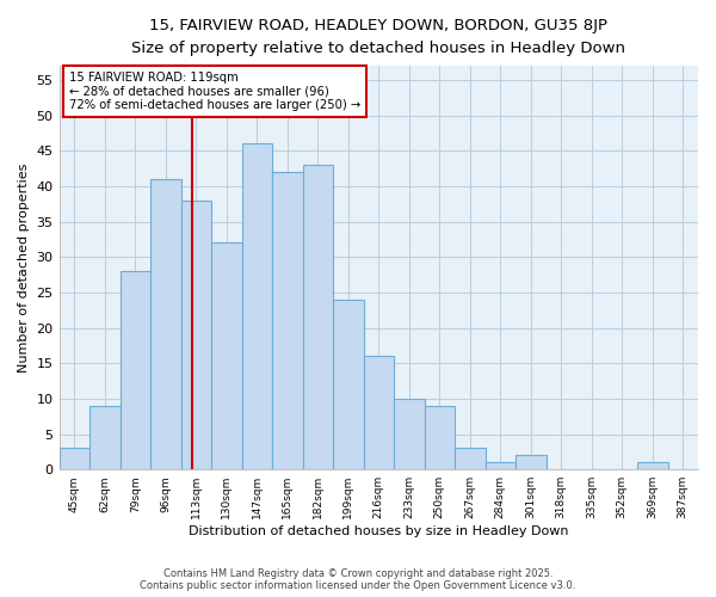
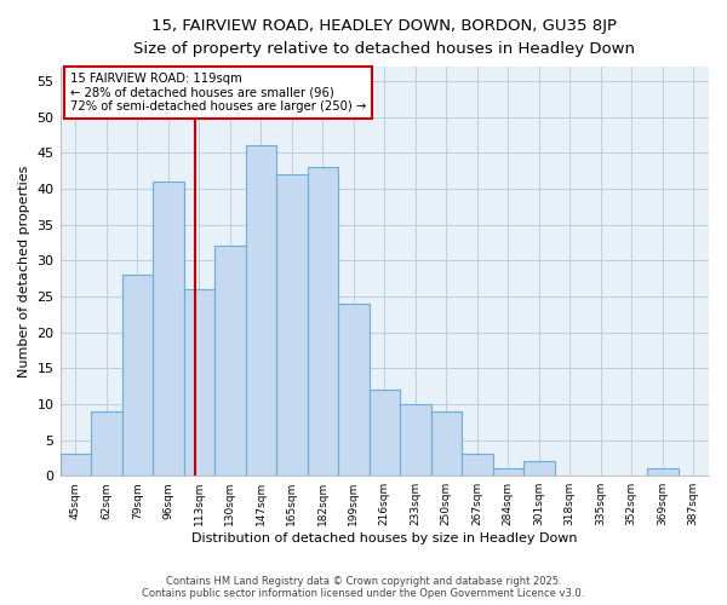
113sqm: 38 -> 26
216sqm: 16 -> 12
